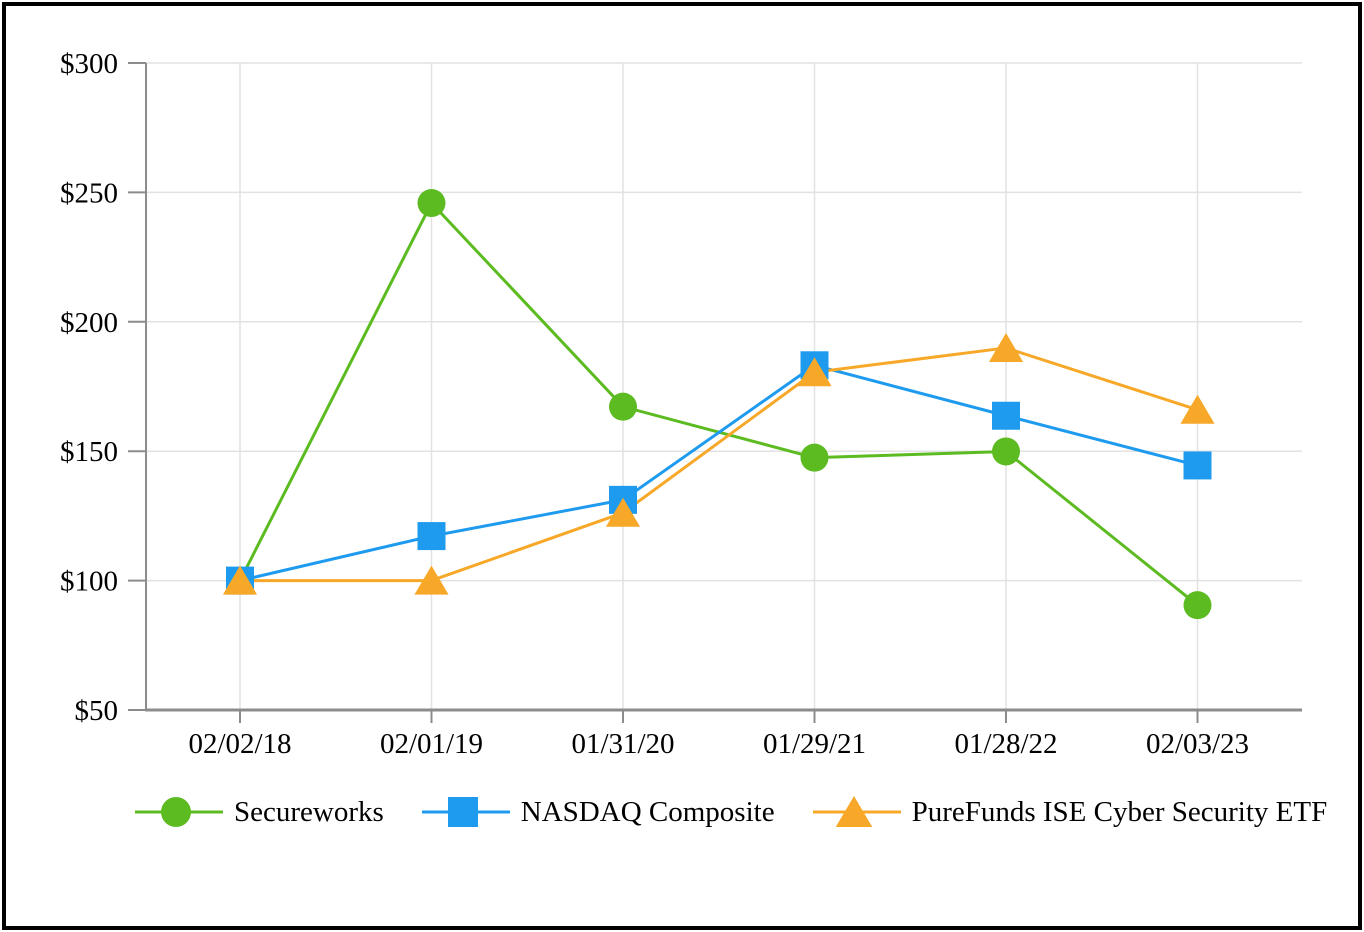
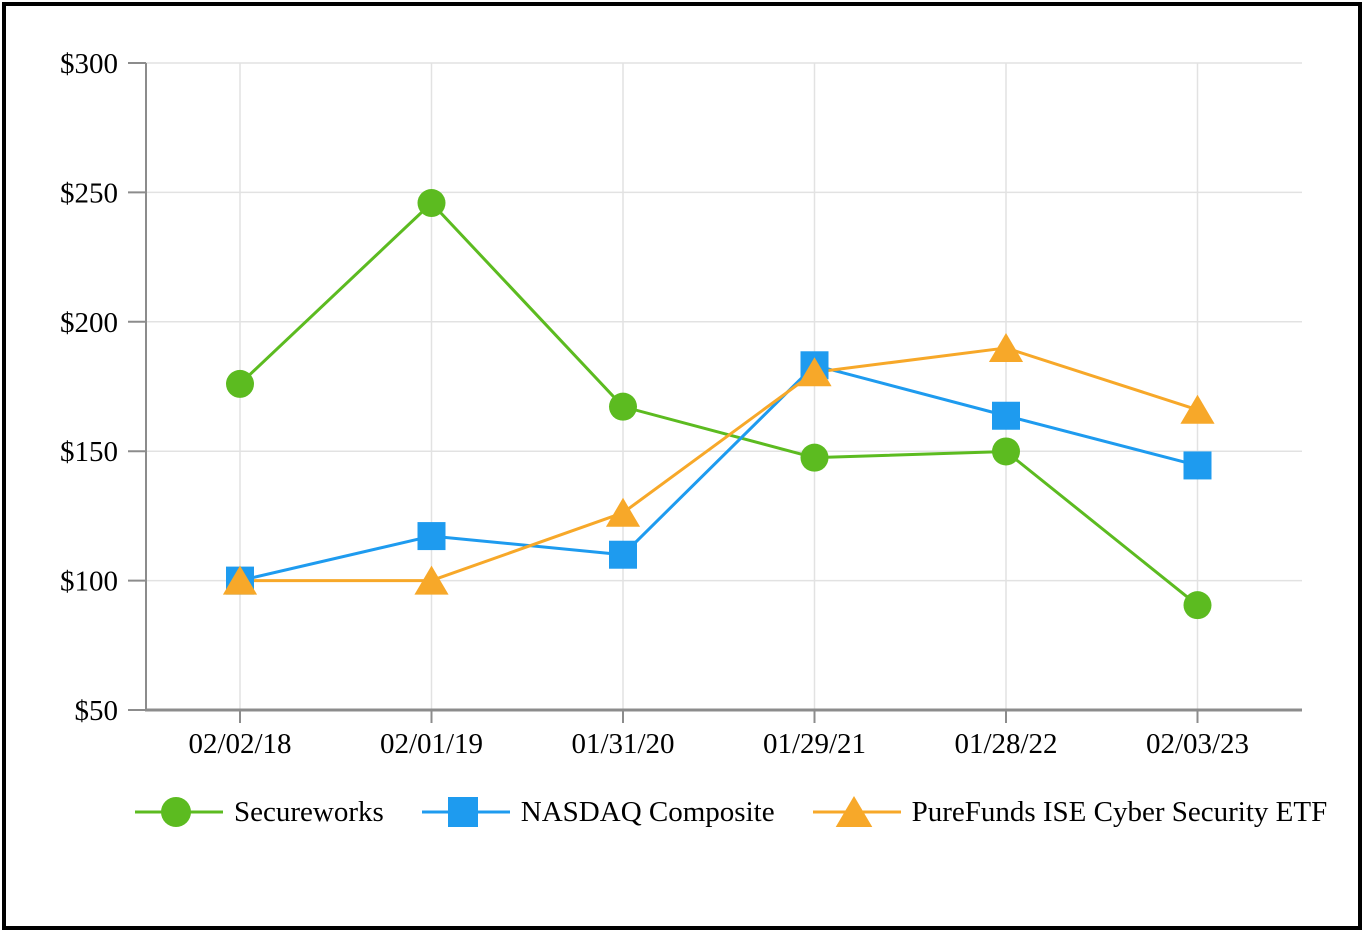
Secureworks/02/02/18: $100 -> $176
NASDAQ Composite/01/31/20: $131 -> $110
